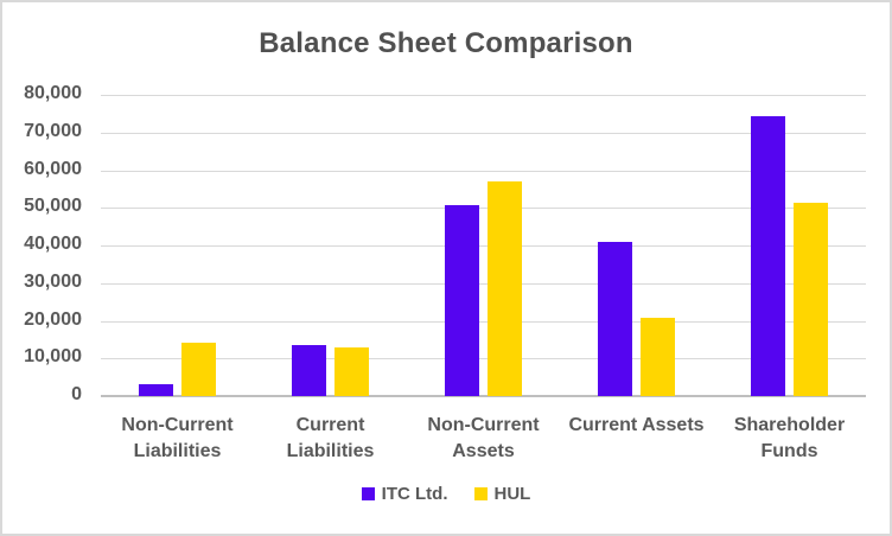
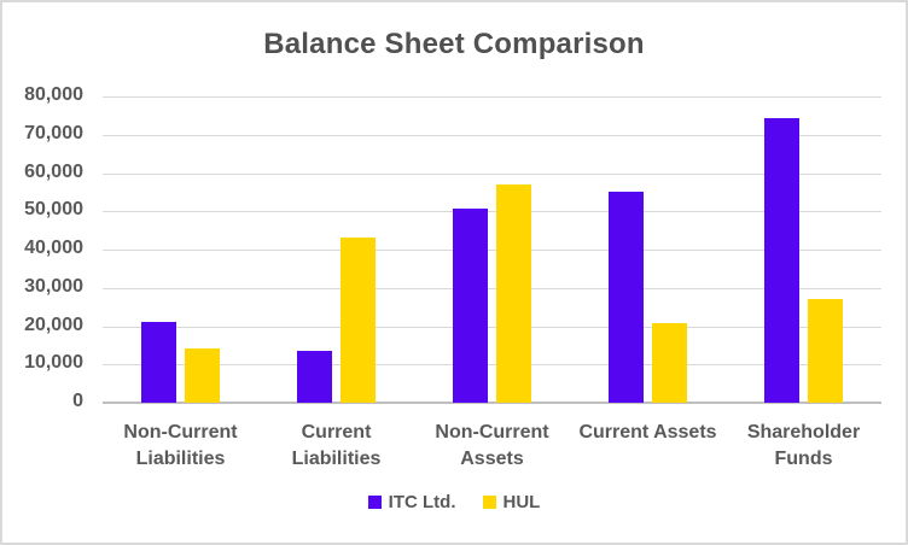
ITC Ltd./Non-Current Liabilities: 3000 -> 21000
HUL/Current Liabilities: 13000 -> 43000
ITC Ltd./Current Assets: 41000 -> 55000
HUL/Shareholder Funds: 52000 -> 27000
